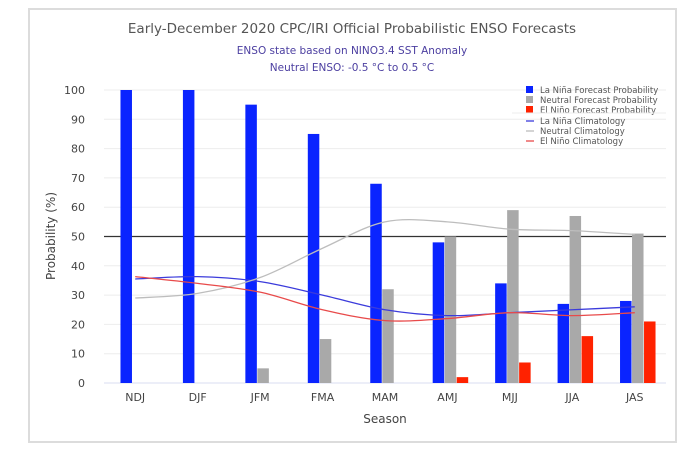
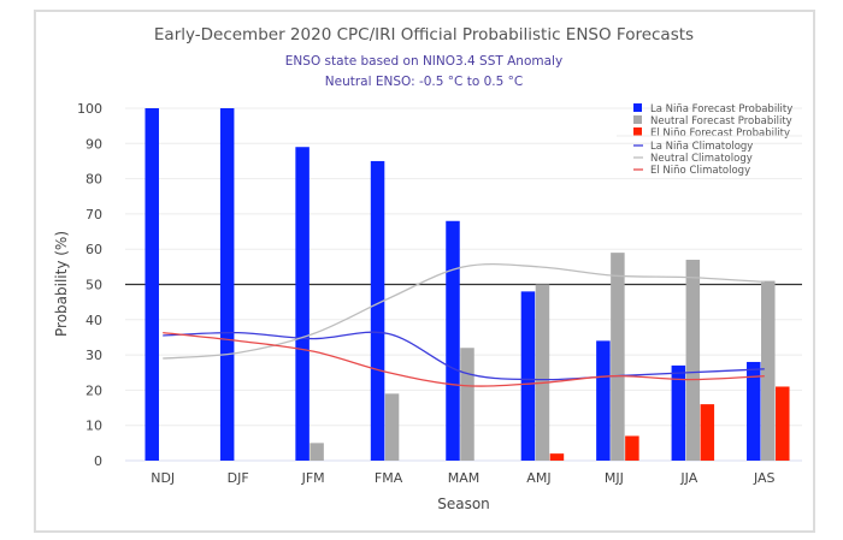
La Niña Forecast Probability/JFM: 95 -> 89
Neutral Forecast Probability/FMA: 15 -> 19
La Niña Climatology/FMA: 30 -> 36
